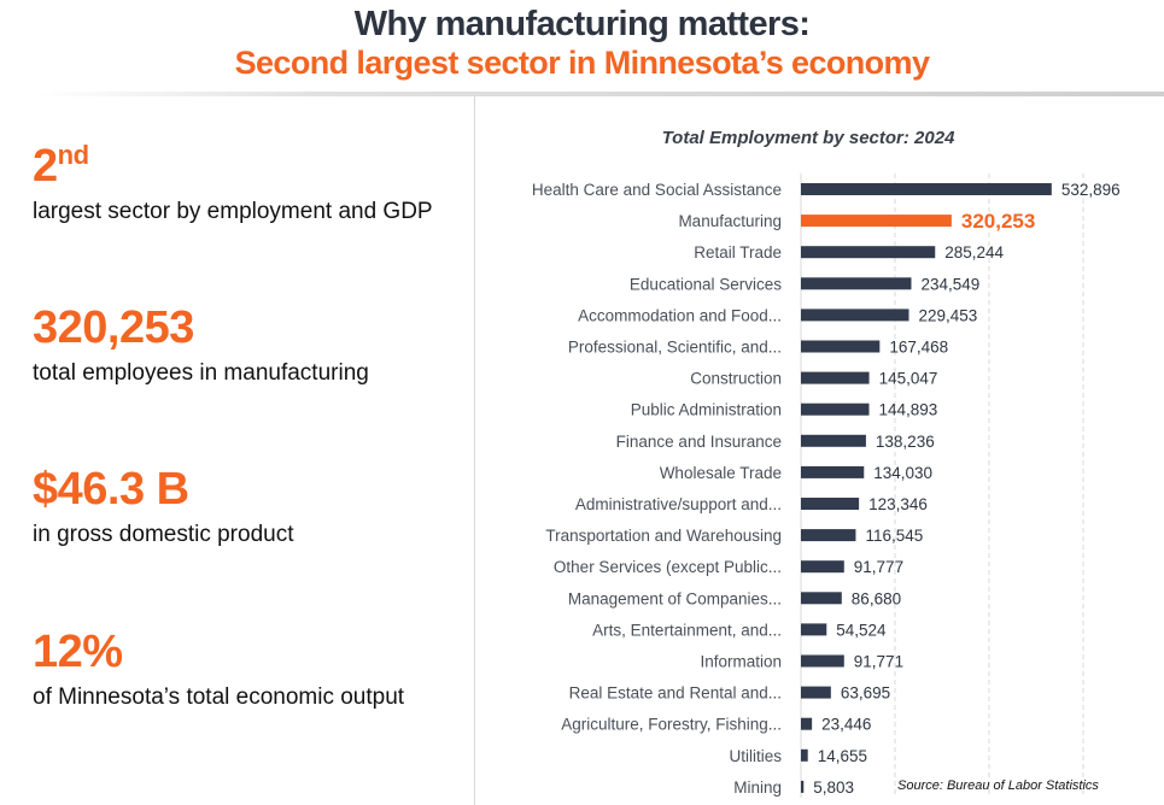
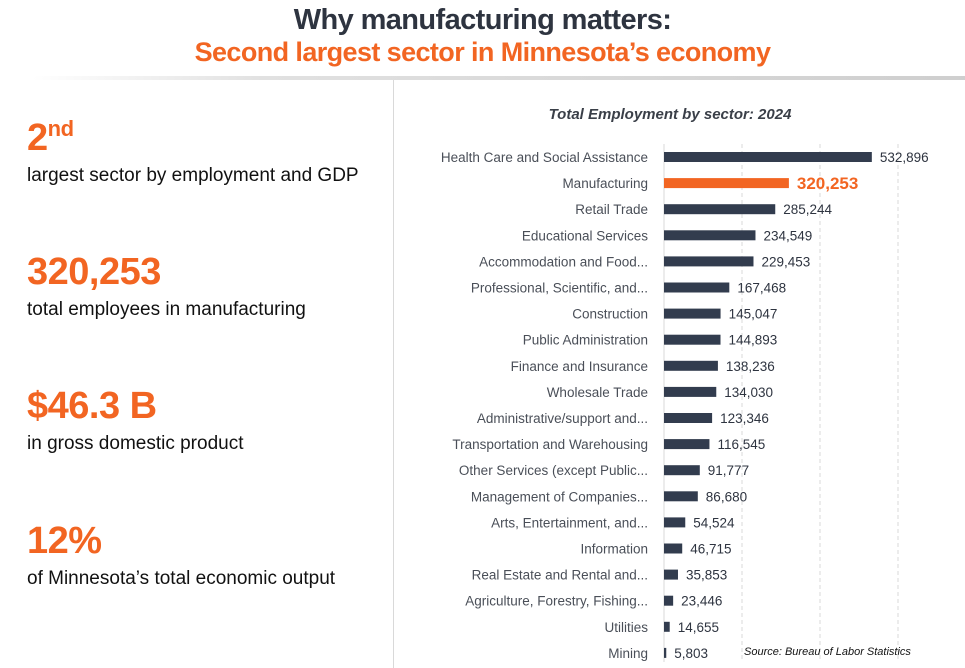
Information: 91,771 -> 46,715
Real Estate and Rental and...: 63,695 -> 35,853
